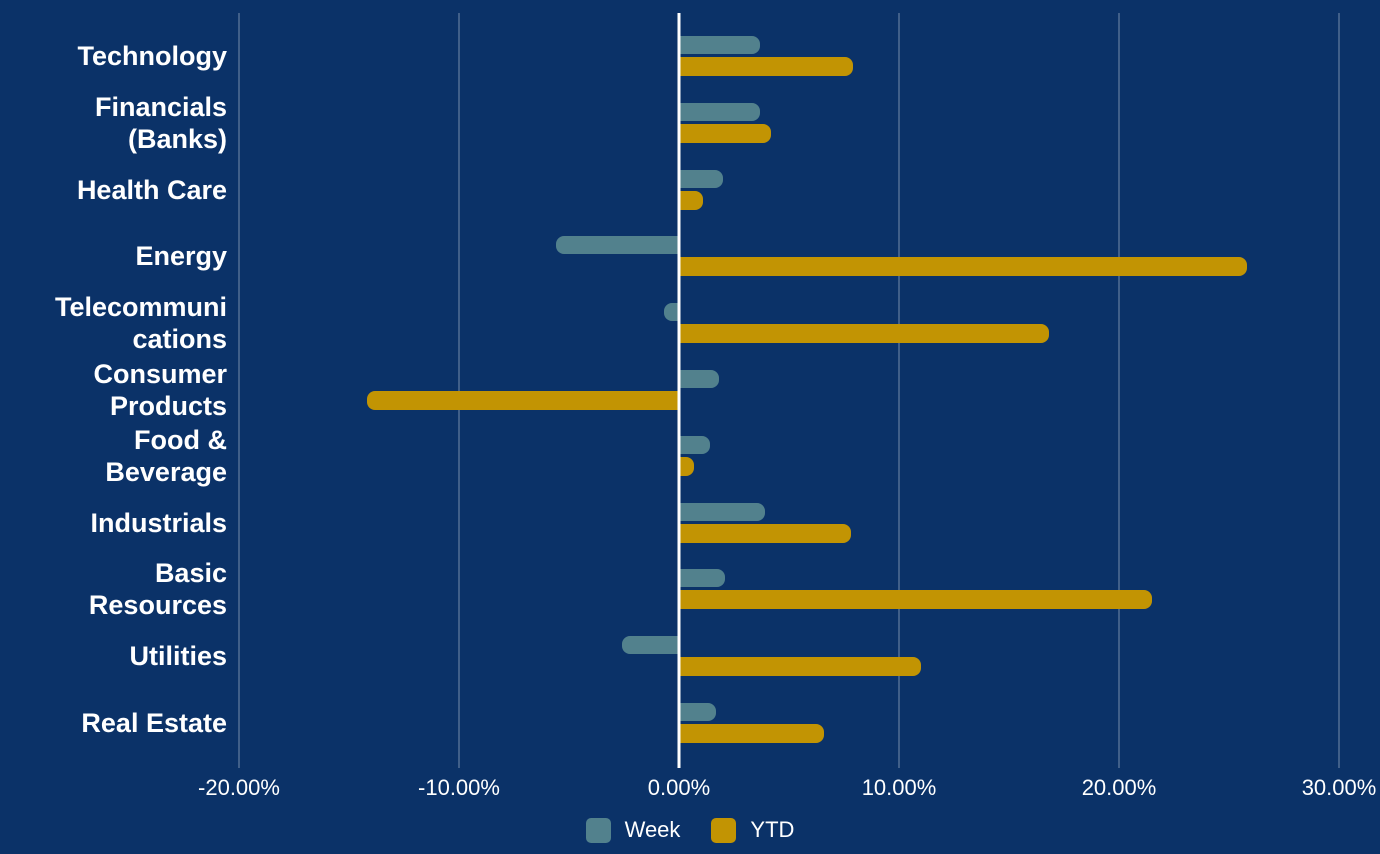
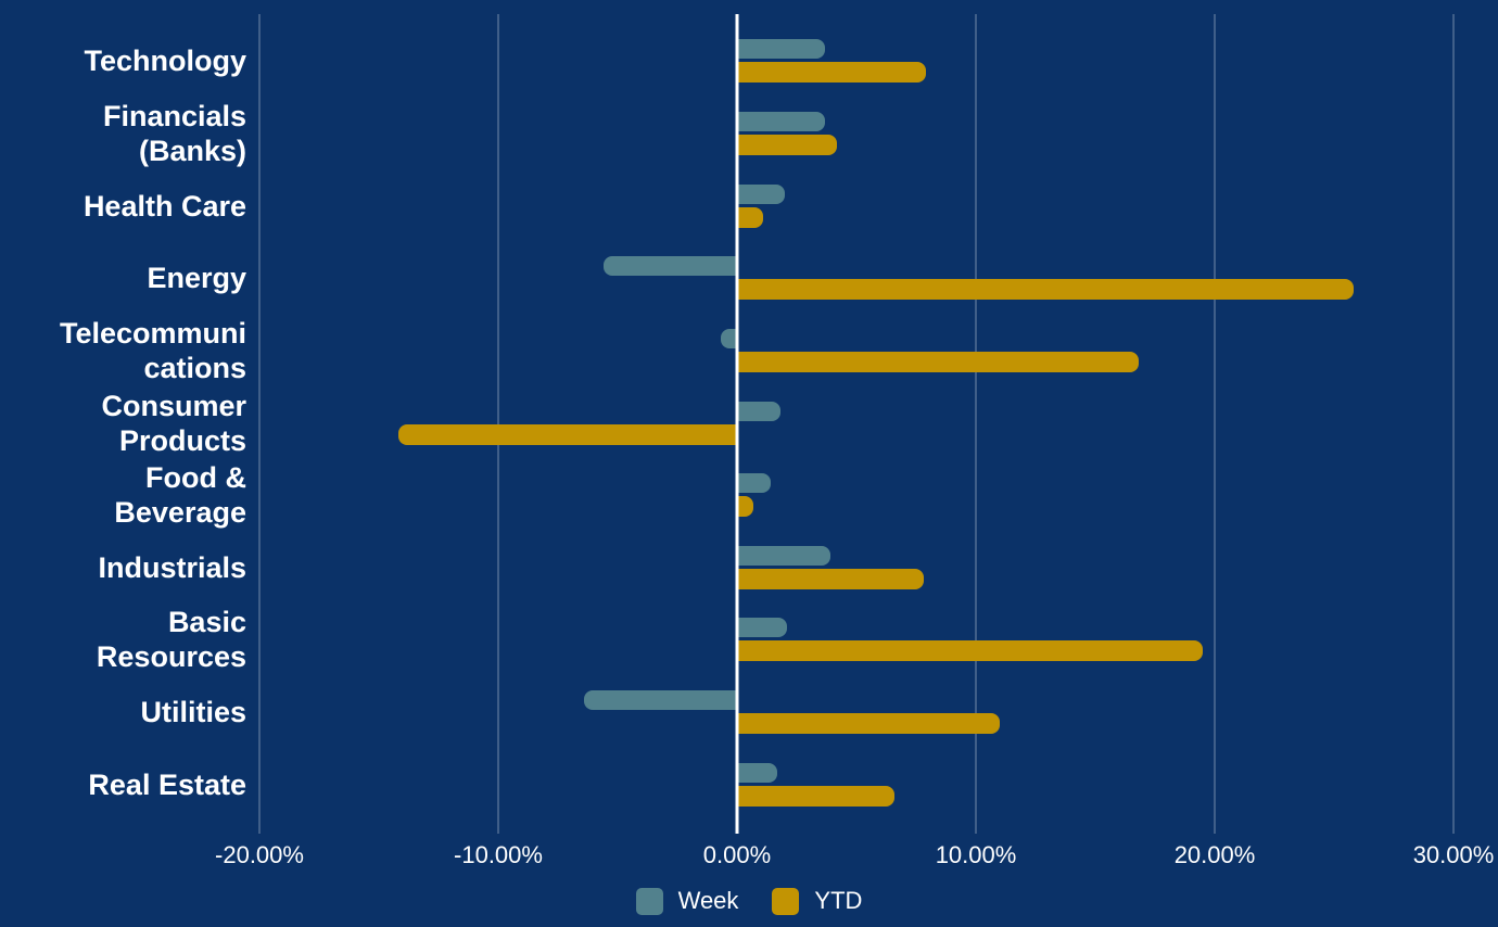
YTD/Basic Resources: 21.5% -> 19.5%
Week/Utilities: -2.6% -> -6.4%
